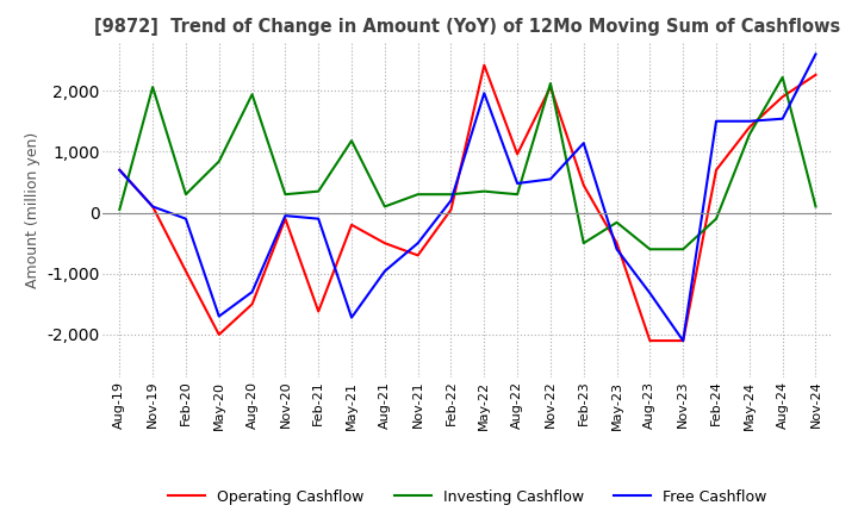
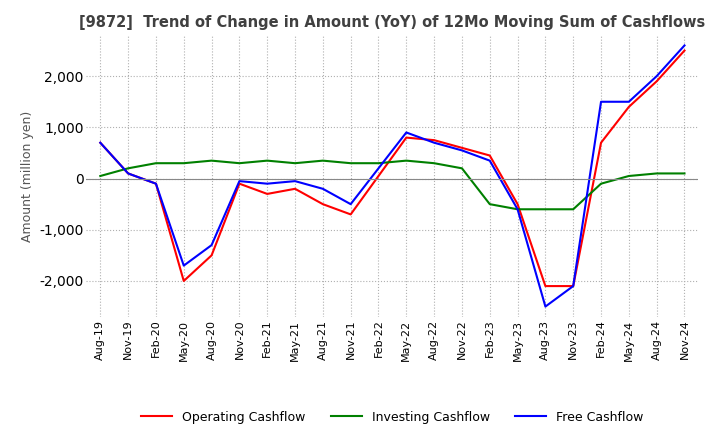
Investing Cashflow/Nov-19: 2,060 -> 200
Operating Cashflow/Feb-20: -960 -> -100
Investing Cashflow/May-20: 840 -> 300
Investing Cashflow/Aug-20: 1,940 -> 350
Operating Cashflow/Feb-21: -1,620 -> -300
Investing Cashflow/May-21: 1,180 -> 300
Free Cashflow/May-21: -1,720 -> -50
Investing Cashflow/Aug-21: 100 -> 350
Free Cashflow/Aug-21: -960 -> -200
Operating Cashflow/May-22: 2,420 -> 800
Free Cashflow/May-22: 1,960 -> 900
Operating Cashflow/Aug-22: 960 -> 750
Free Cashflow/Aug-22: 480 -> 700
Operating Cashflow/Nov-22: 2,060 -> 600
Investing Cashflow/Nov-22: 2,120 -> 200
Free Cashflow/Feb-23: 1,140 -> 350
Investing Cashflow/May-23: -160 -> -600
Free Cashflow/Aug-23: -1,320 -> -2,500
Investing Cashflow/May-24: 1,280 -> 50
Investing Cashflow/Aug-24: 2,220 -> 100
Free Cashflow/Aug-24: 1,540 -> 2,000
Operating Cashflow/Nov-24: 2,260 -> 2,500
